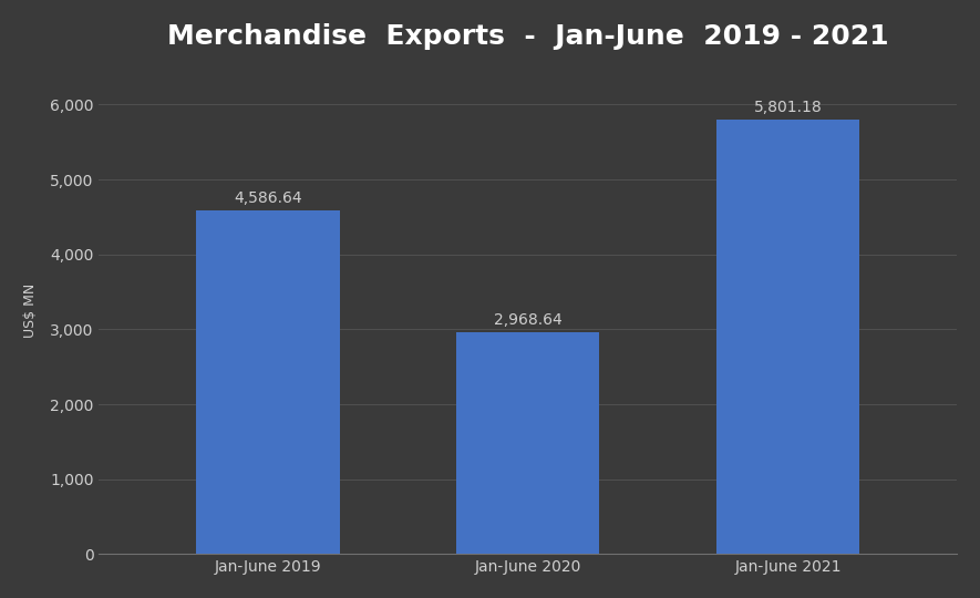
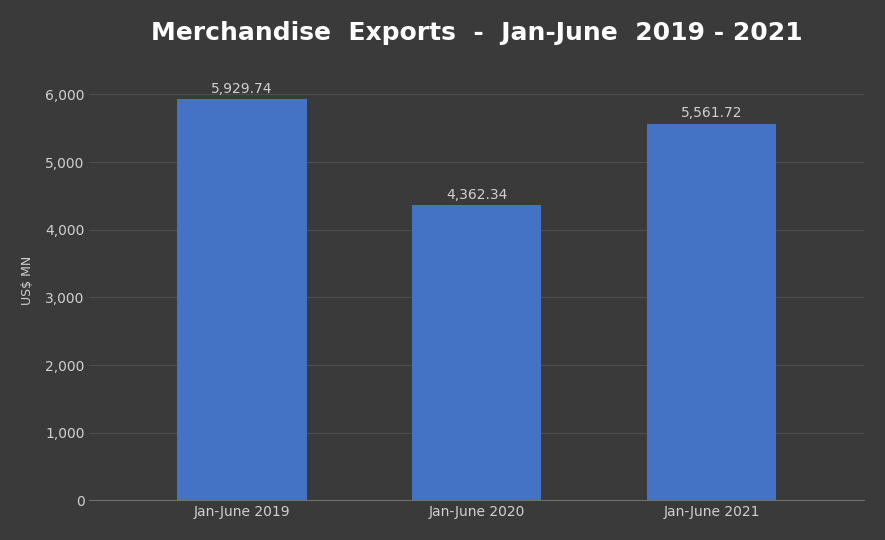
Jan-June 2019: 4,586.64 -> 5,929.74
Jan-June 2020: 2,968.64 -> 4,362.34
Jan-June 2021: 5,801.18 -> 5,561.72
